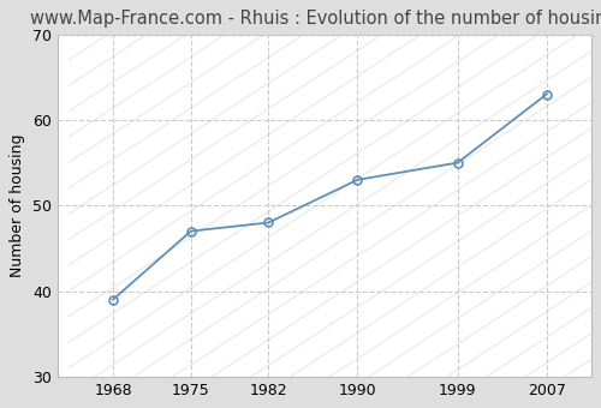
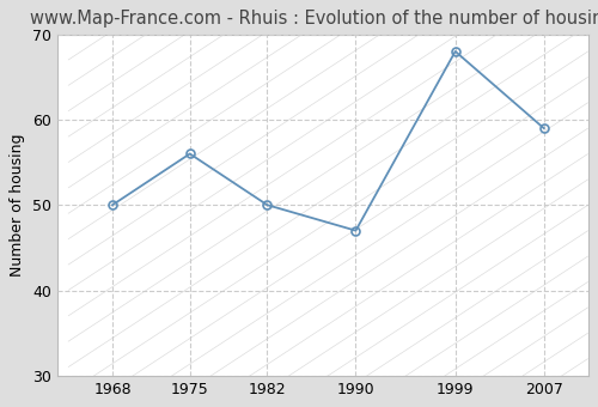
1968: 39 -> 50
1975: 47 -> 56
1982: 48 -> 50
1990: 53 -> 47
1999: 55 -> 68
2007: 63 -> 59
